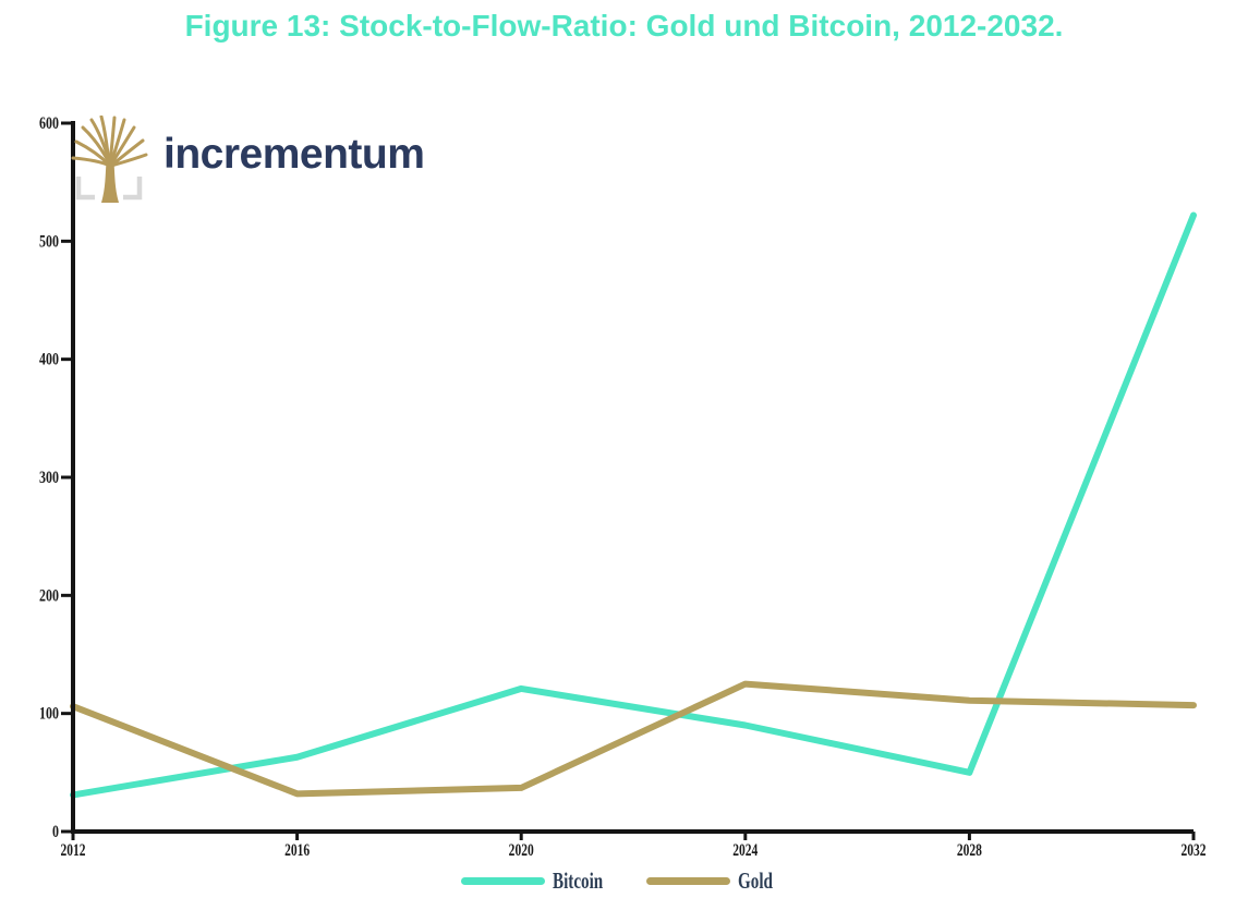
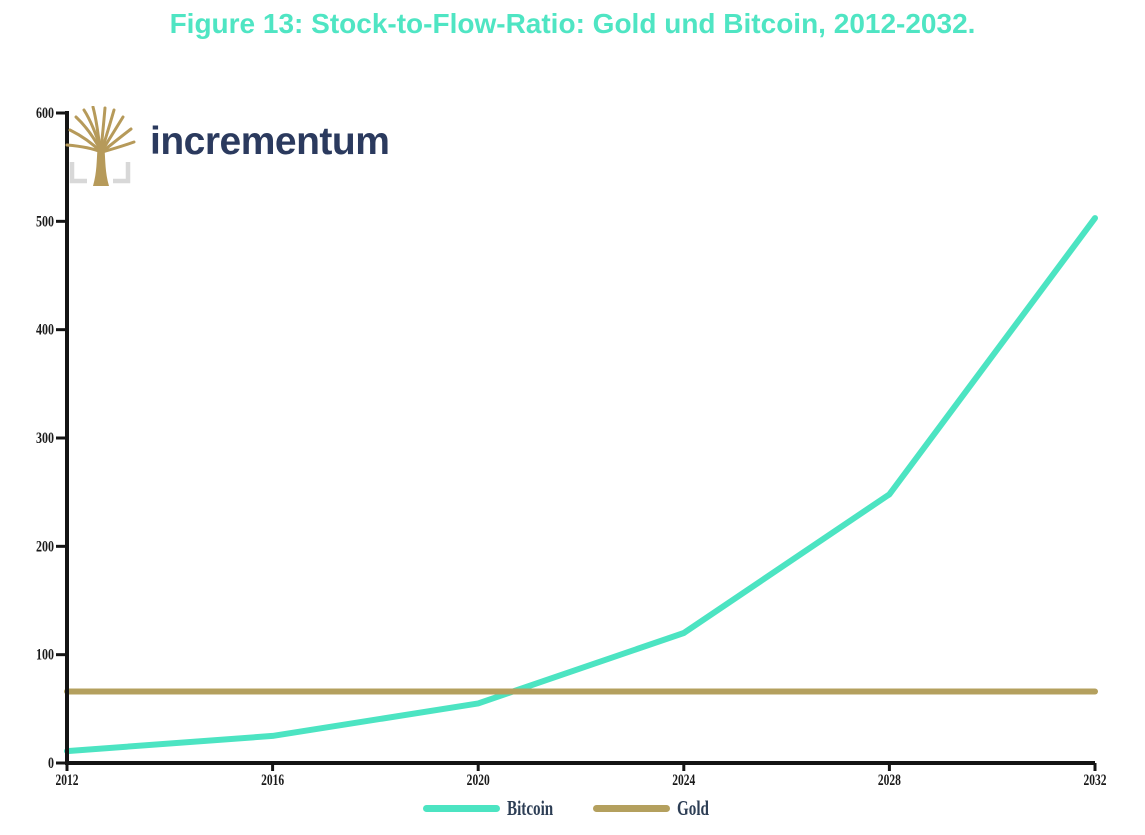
Bitcoin/2012: 31 -> 11
Gold/2012: 106 -> 66
Bitcoin/2016: 63 -> 25
Gold/2016: 32 -> 66
Bitcoin/2020: 121 -> 55
Gold/2020: 37 -> 66
Bitcoin/2024: 90 -> 120
Gold/2024: 125 -> 66
Bitcoin/2028: 50 -> 248
Gold/2028: 111 -> 66
Bitcoin/2032: 522 -> 503
Gold/2032: 107 -> 66
